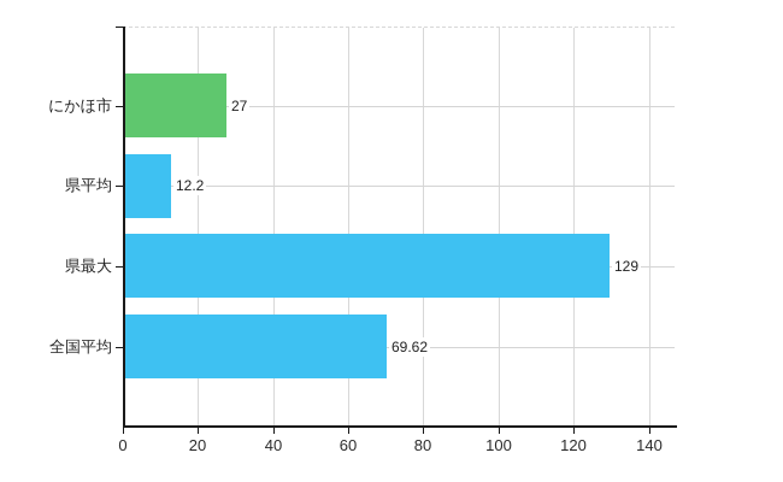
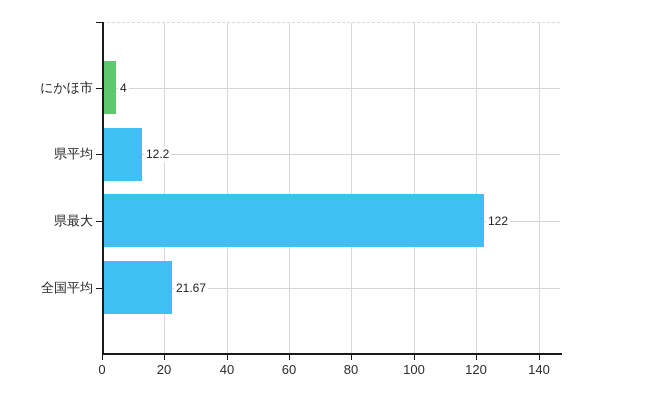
にかほ市: 27 -> 4
県最大: 129 -> 122
全国平均: 69.62 -> 21.67
